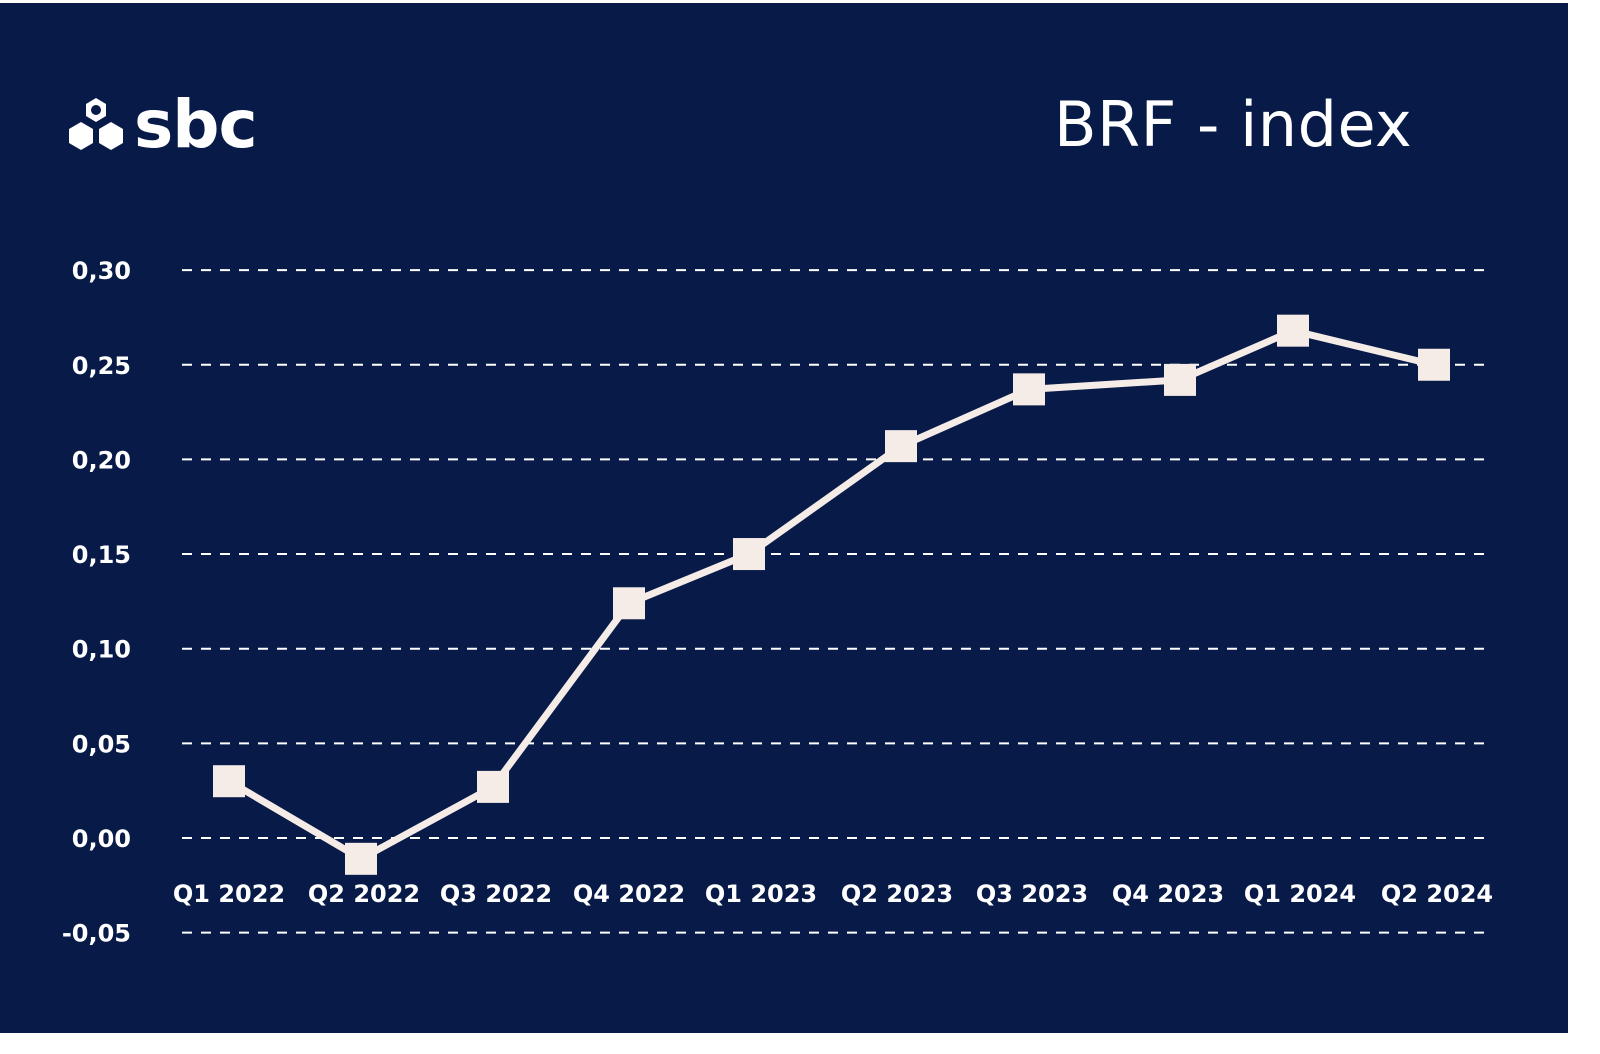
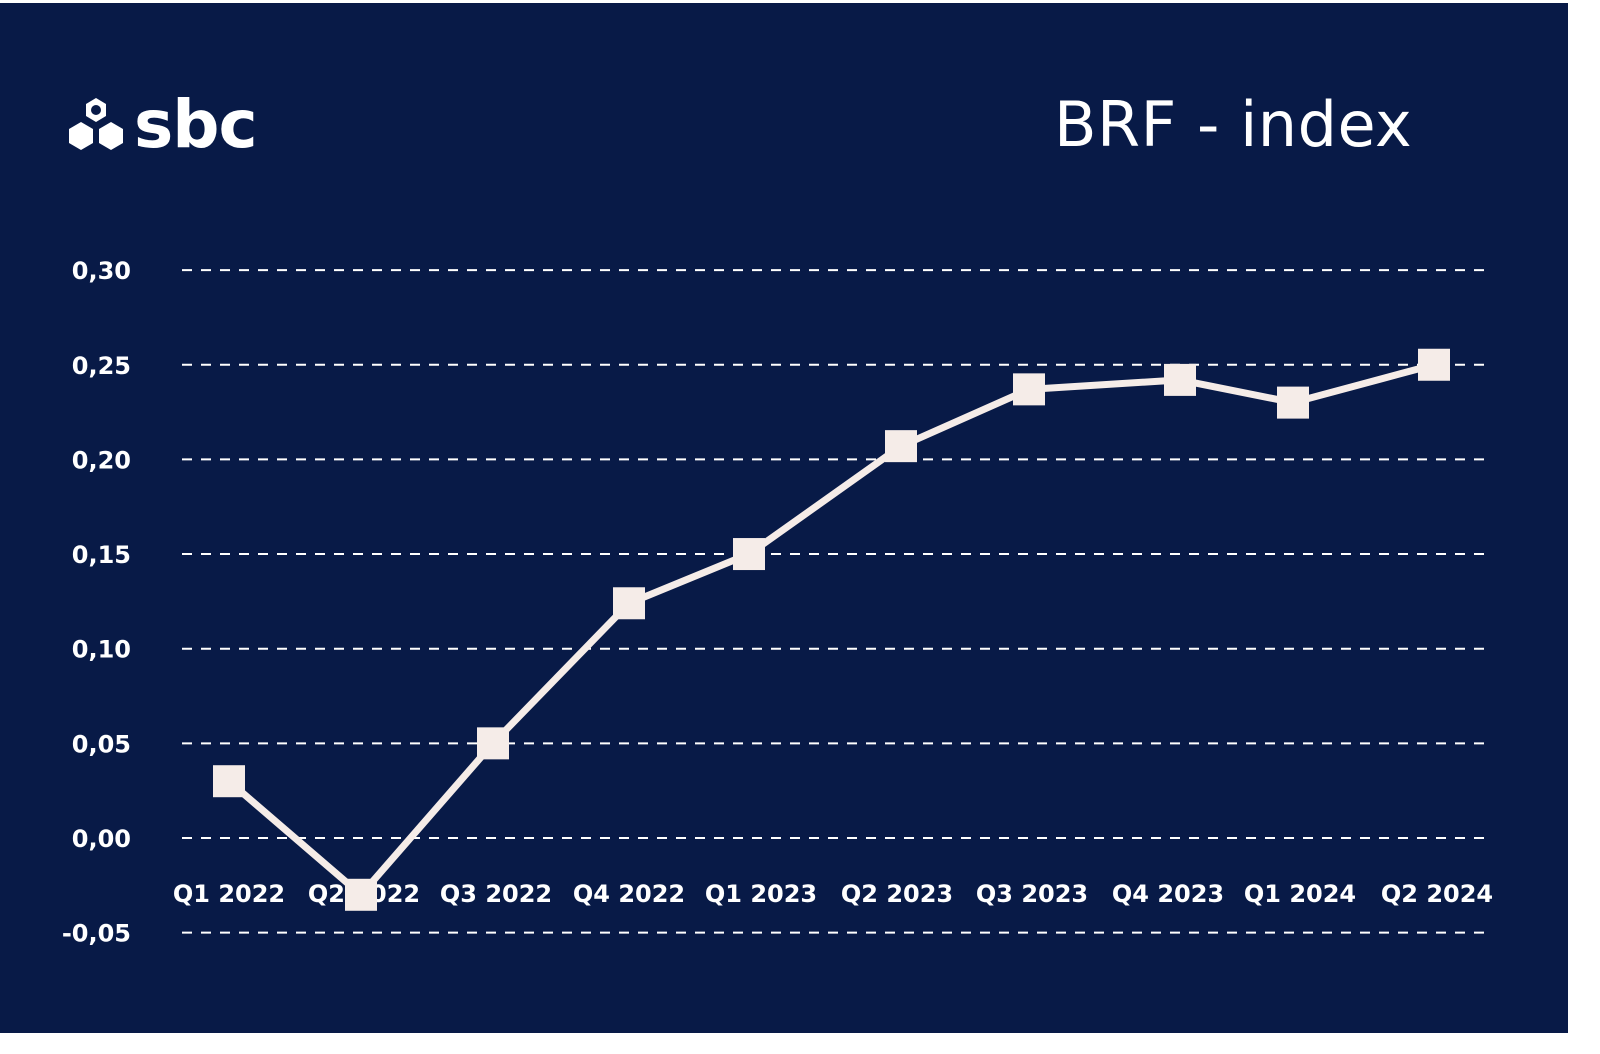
Q2 2022: -0,01 -> -0,03
Q3 2022: 0,03 -> 0,05
Q1 2024: 0,27 -> 0,23
